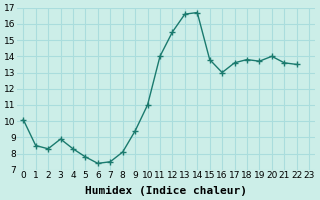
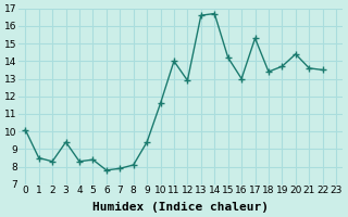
3: 8.9 -> 9.4
5: 7.8 -> 8.4
6: 7.4 -> 7.8
7: 7.5 -> 7.9
10: 11.0 -> 11.6
12: 15.5 -> 12.9
15: 13.8 -> 14.2
17: 13.6 -> 15.3
18: 13.8 -> 13.4
20: 14.0 -> 14.4
